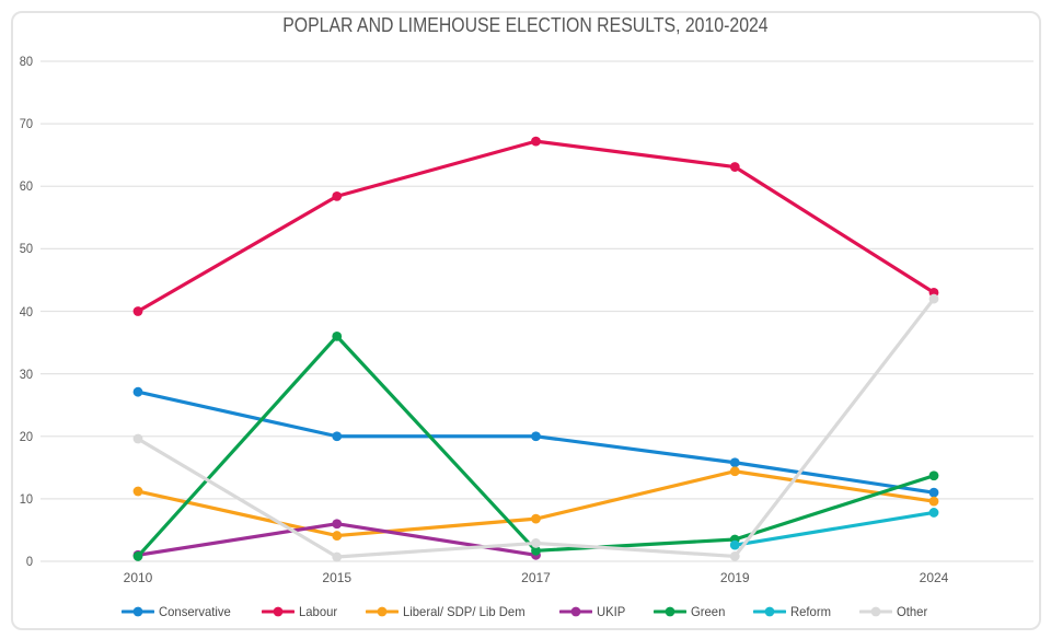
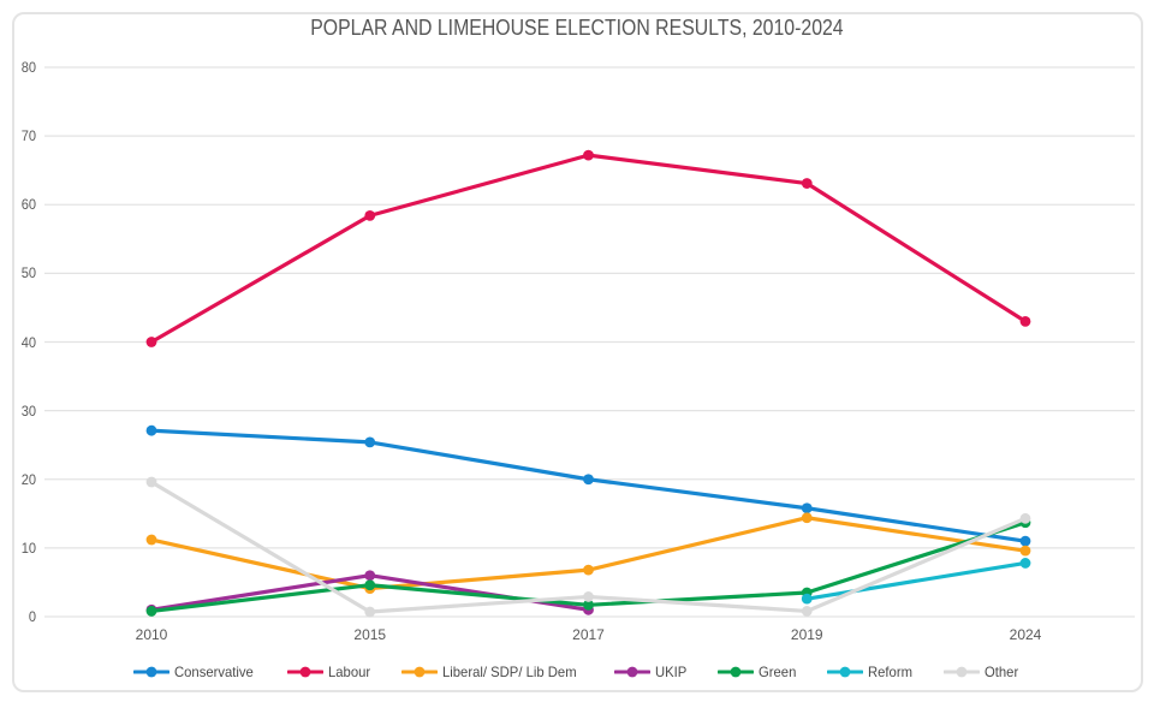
Conservative/2015: 20 -> 25
Green/2015: 36 -> 5
Other/2024: 42 -> 14
